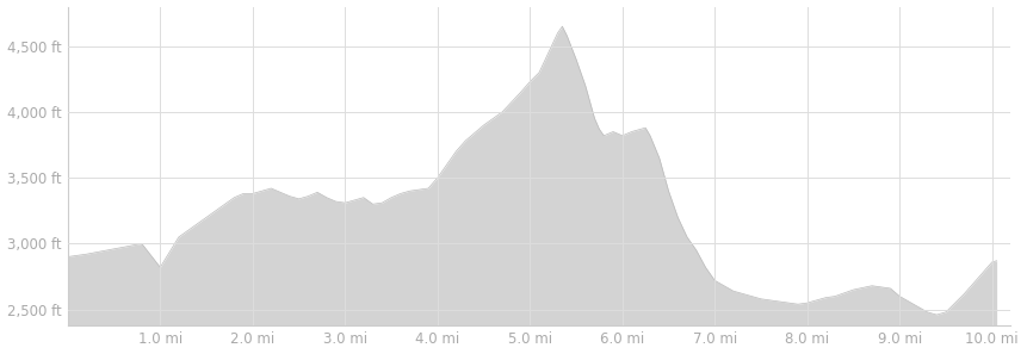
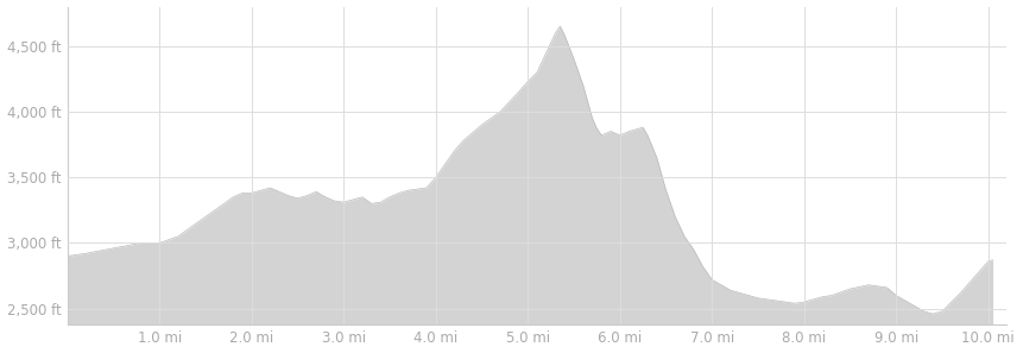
1.0 mi: 2,820 ft -> 3,000 ft
